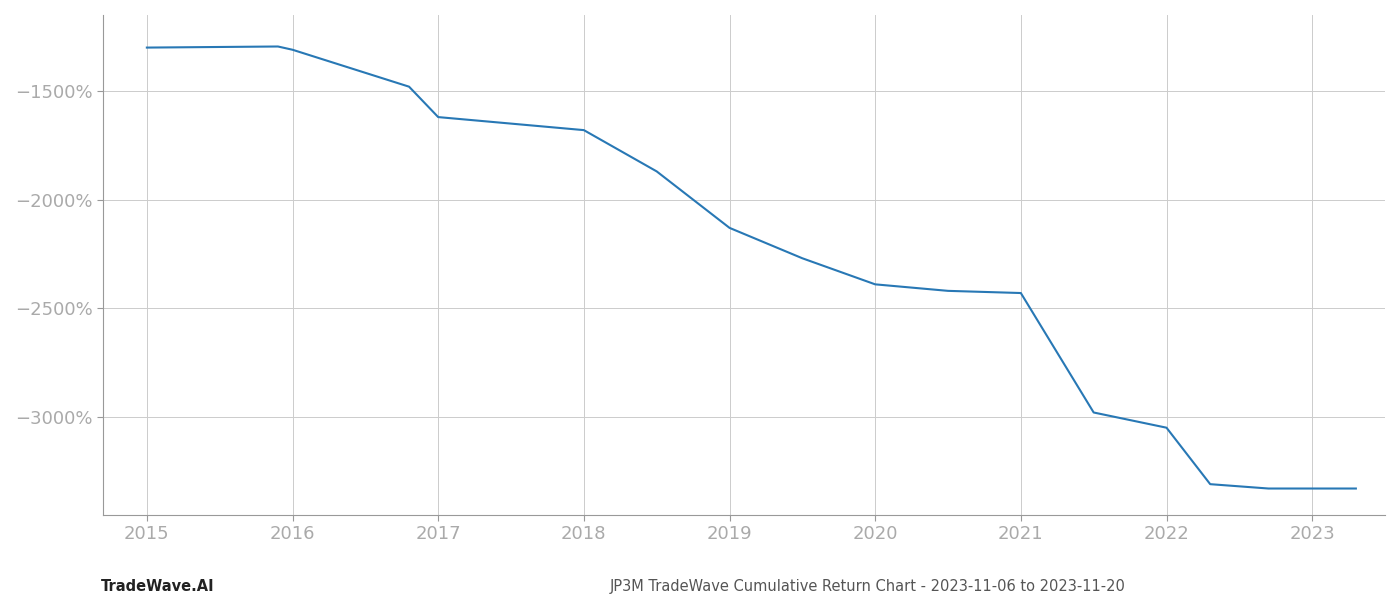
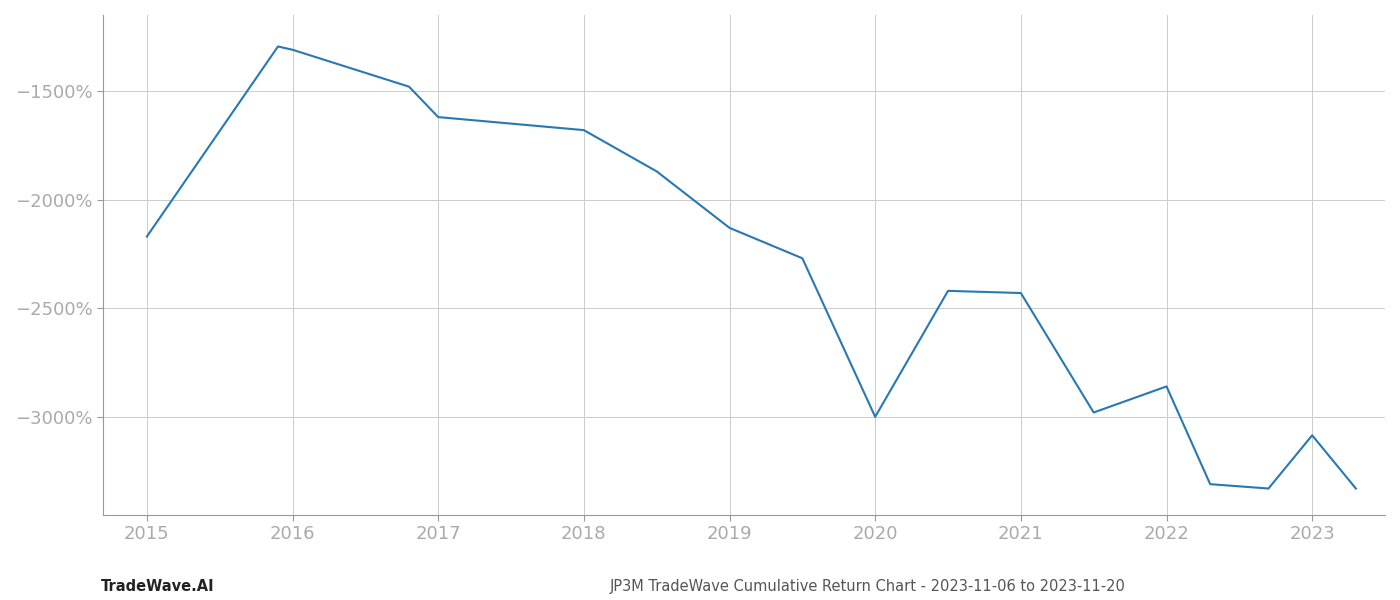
2015: -1300% -> -2170%
2020: -2390% -> -3000%
2022: -3050% -> -2860%
2023: -3330% -> -3085%
